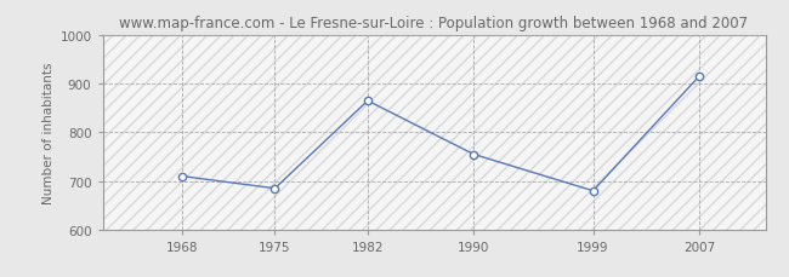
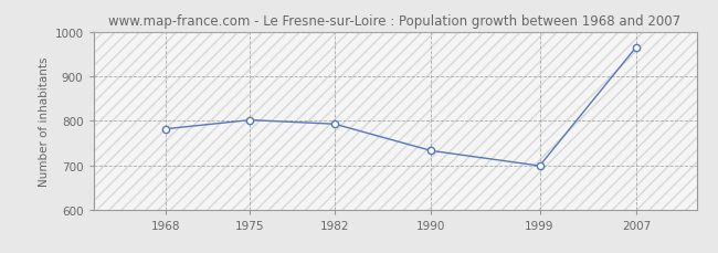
1968: 710 -> 782
1975: 685 -> 802
1982: 865 -> 793
1990: 755 -> 733
1999: 680 -> 699
2007: 915 -> 966
